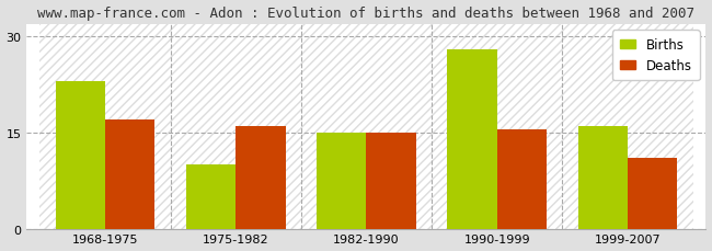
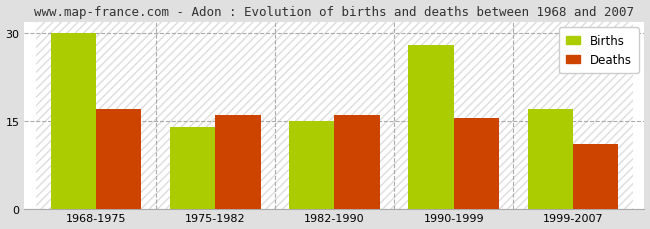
Births/1968-1975: 23 -> 30
Births/1975-1982: 10 -> 14
Deaths/1982-1990: 15.0 -> 16.0
Births/1999-2007: 16 -> 17
